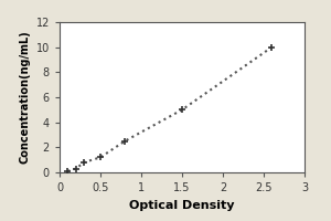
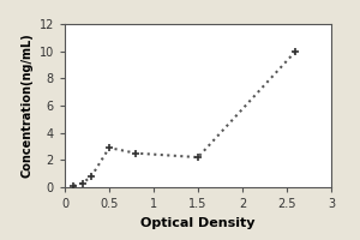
0.5: 1.2 -> 2.9
1.5: 5.0 -> 2.2
